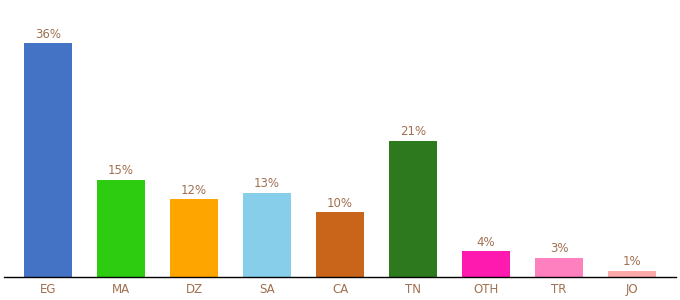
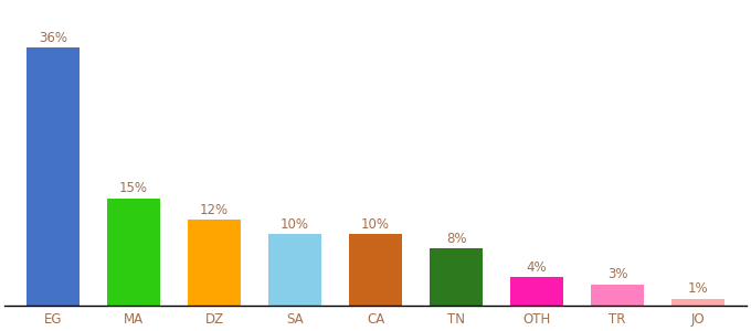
SA: 13% -> 10%
TN: 21% -> 8%
